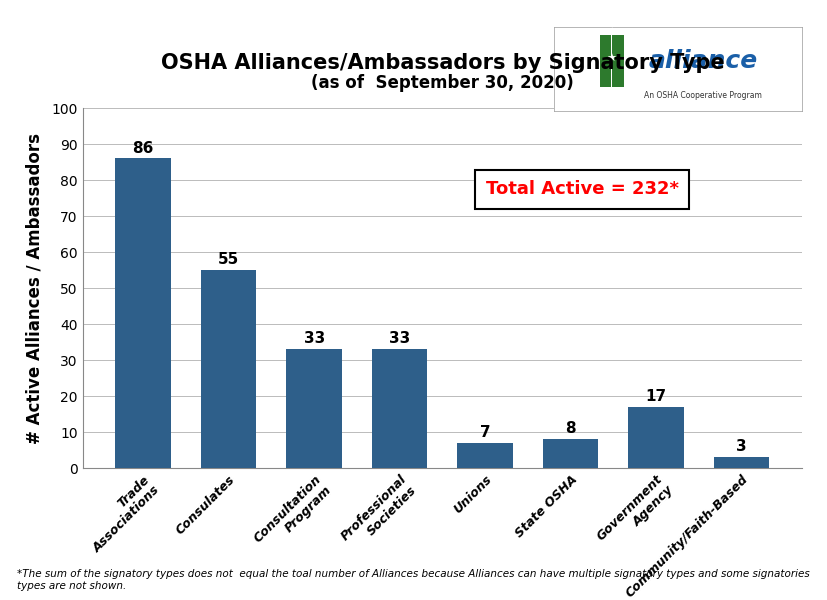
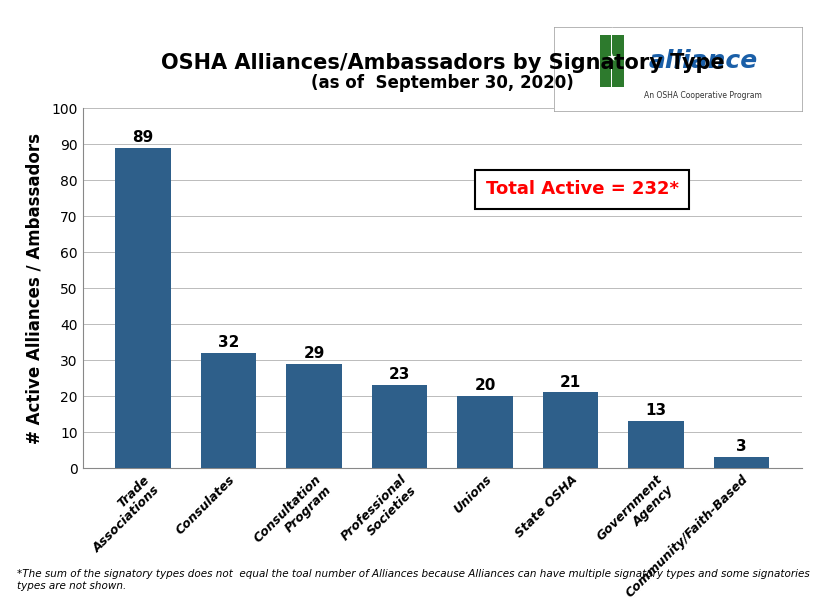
Trade Associations: 86 -> 89
Consulates: 55 -> 32
Consultation Program: 33 -> 29
Professional Societies: 33 -> 23
Unions: 7 -> 20
State OSHA: 8 -> 21
Government Agency: 17 -> 13
